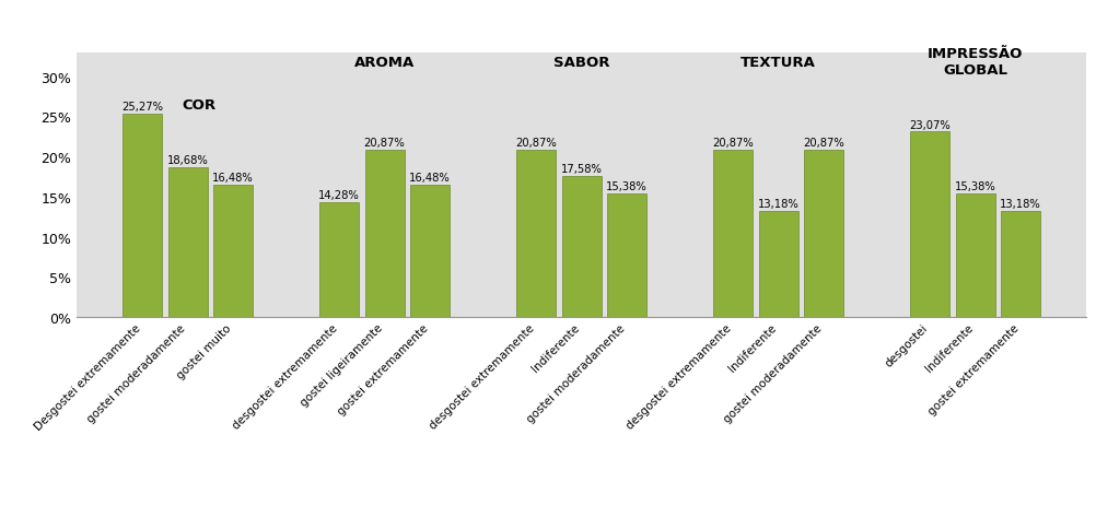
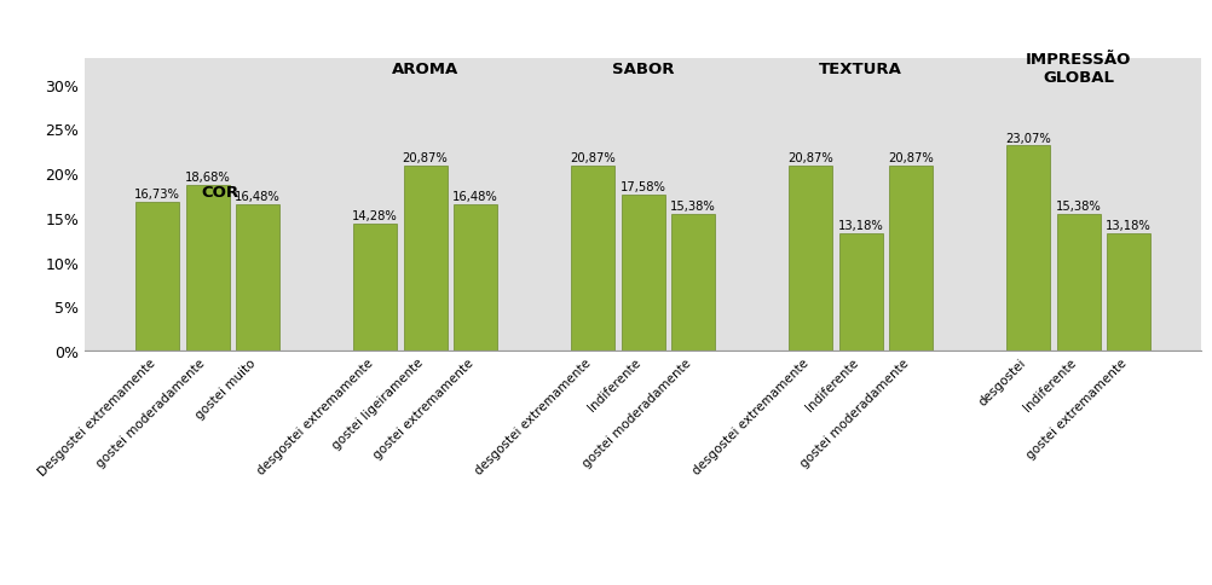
Desgostei extremamente: 25,27% -> 16,73%
